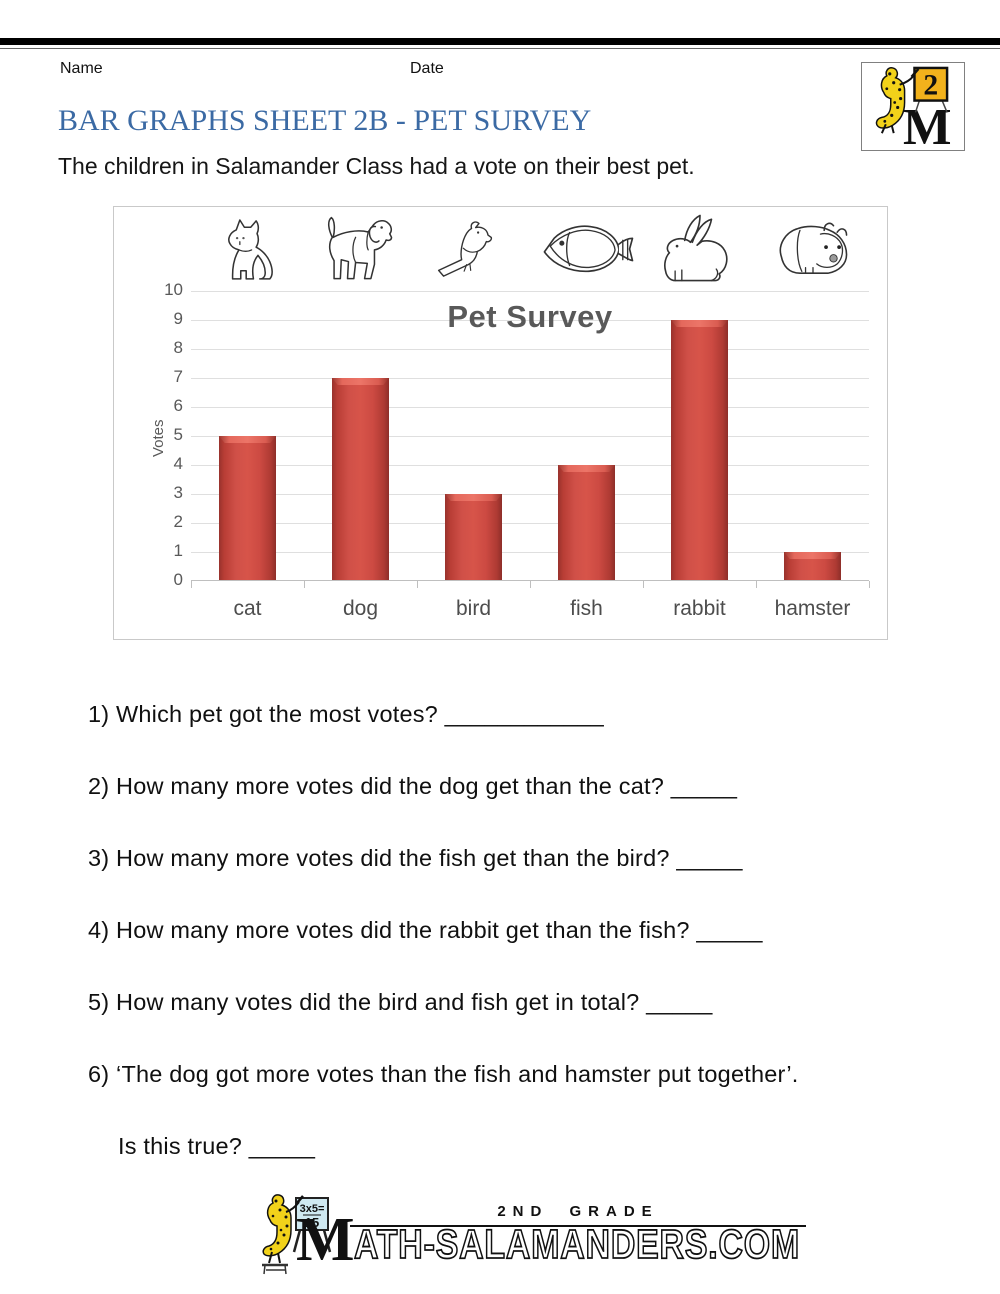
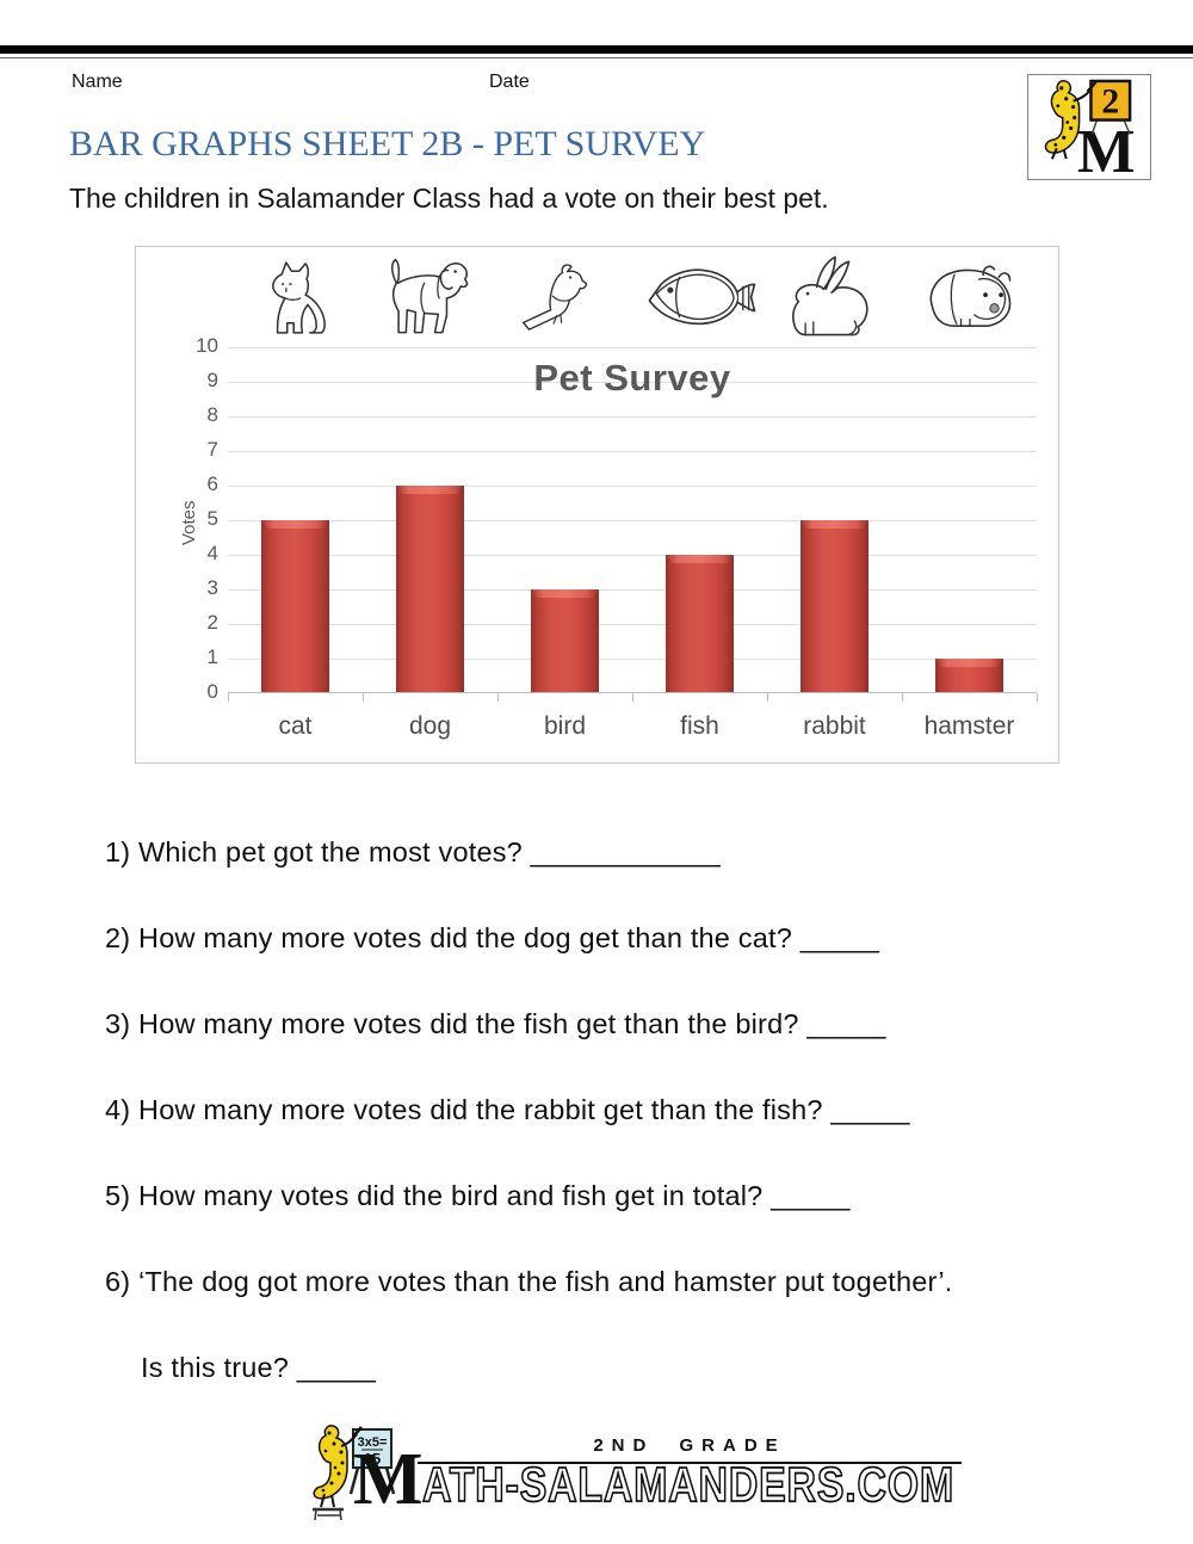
dog: 7 -> 6
rabbit: 9 -> 5
